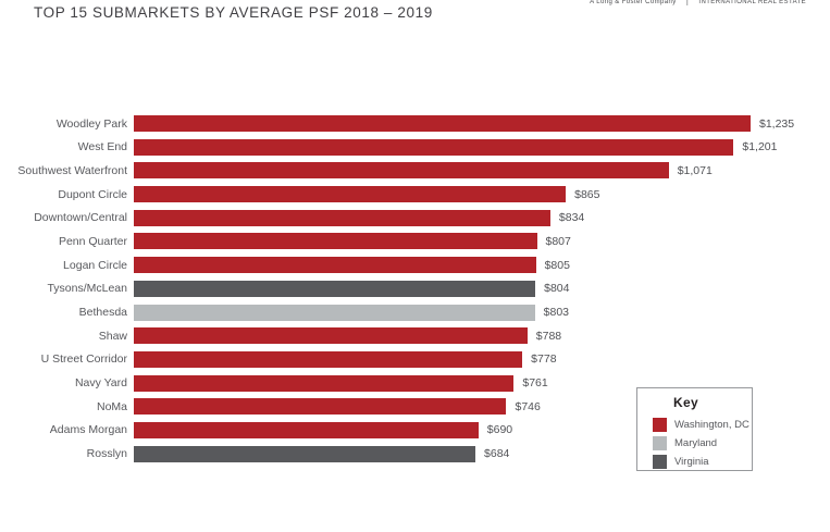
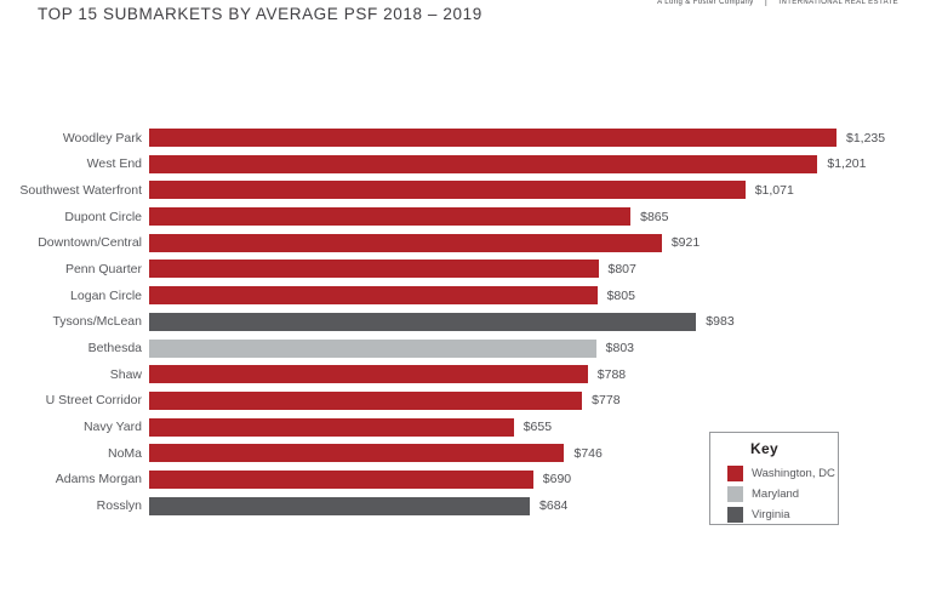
Downtown/Central: $834 -> $921
Tysons/McLean: $804 -> $983
Navy Yard: $761 -> $655
